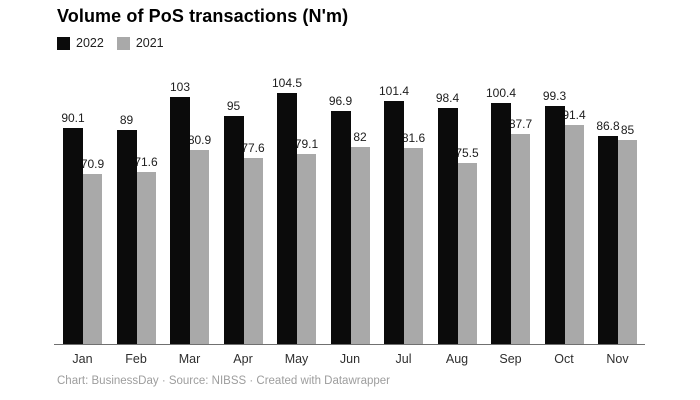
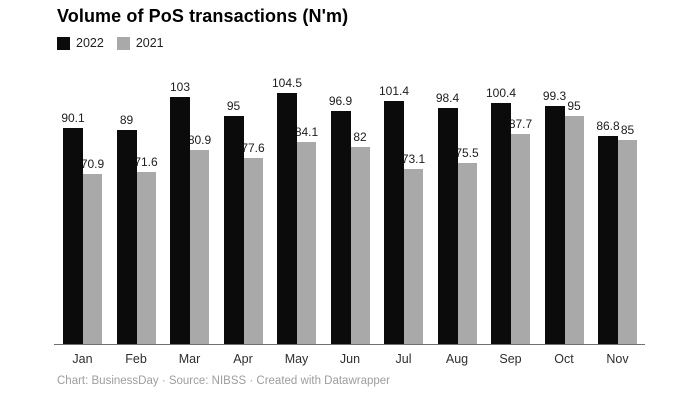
2021/May: 79.1 -> 84.1
2021/Jul: 81.6 -> 73.1
2021/Oct: 91.4 -> 95
